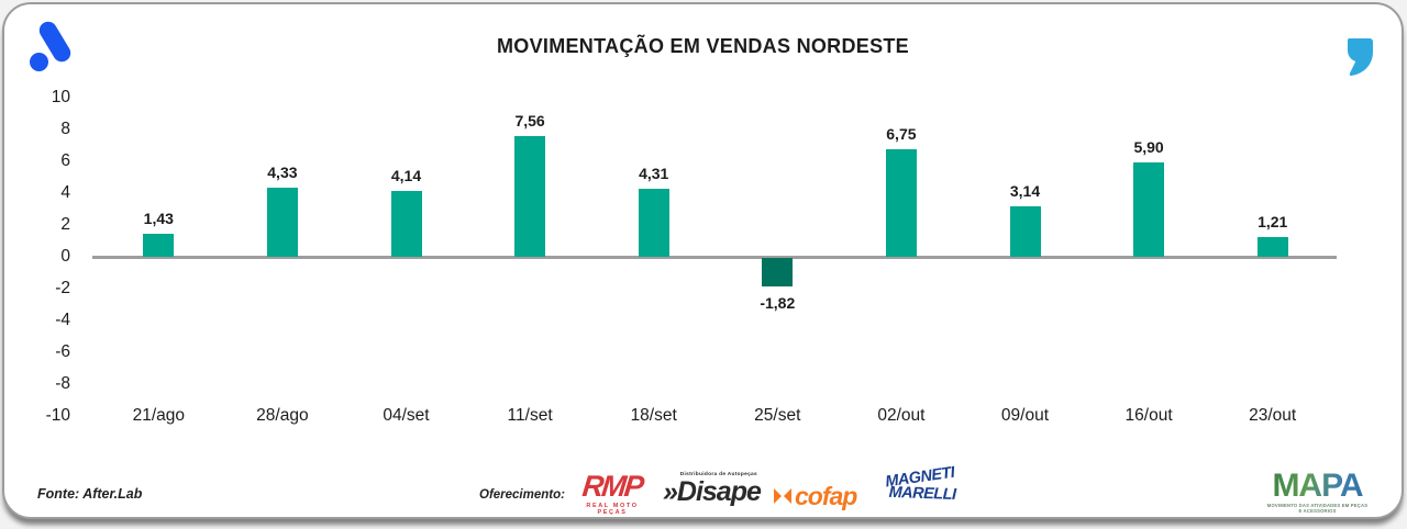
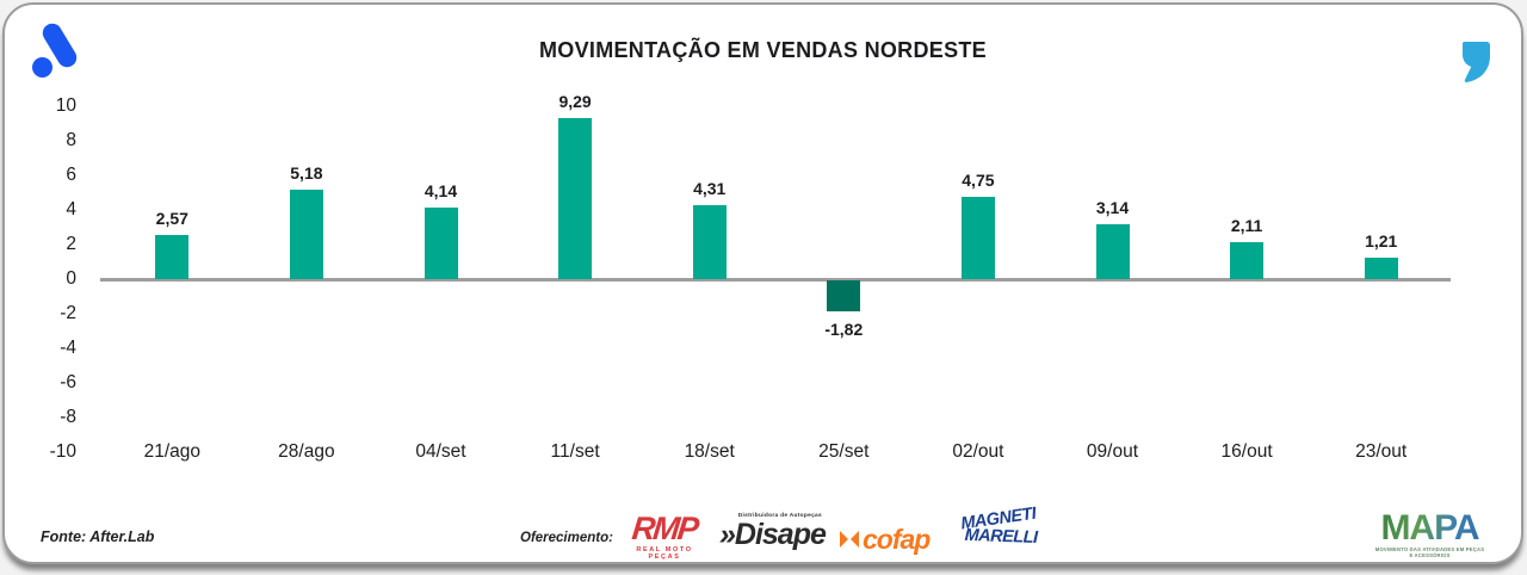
21/ago: 1,43 -> 2,57
28/ago: 4,33 -> 5,18
11/set: 7,56 -> 9,29
02/out: 6,75 -> 4,75
16/out: 5,90 -> 2,11
